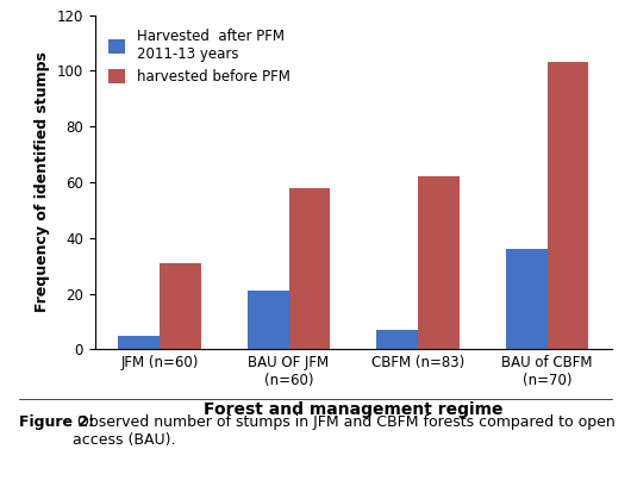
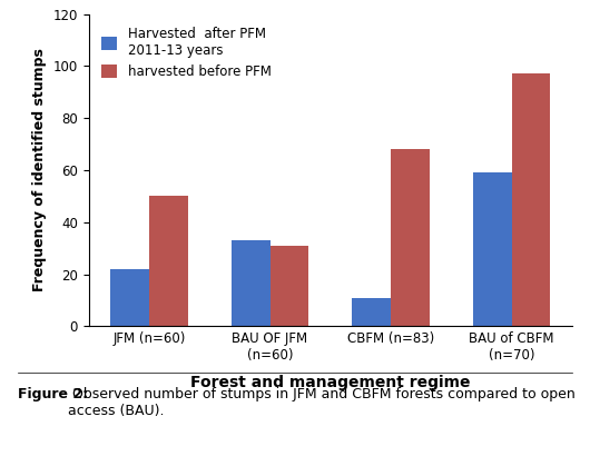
Harvested after PFM 2011-13 years/JFM (n=60): 5 -> 22
harvested before PFM/JFM (n=60): 31 -> 50
Harvested after PFM 2011-13 years/BAU OF JFM (n=60): 21 -> 33
harvested before PFM/BAU OF JFM (n=60): 58 -> 31
Harvested after PFM 2011-13 years/CBFM (n=83): 7 -> 11
harvested before PFM/CBFM (n=83): 62 -> 68
Harvested after PFM 2011-13 years/BAU of CBFM (n=70): 36 -> 59
harvested before PFM/BAU of CBFM (n=70): 103 -> 97
